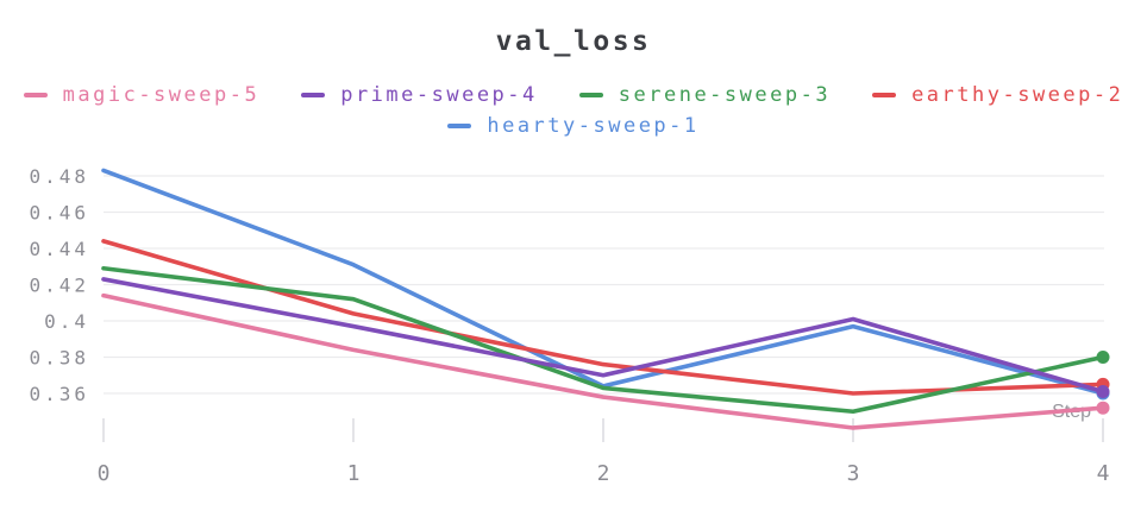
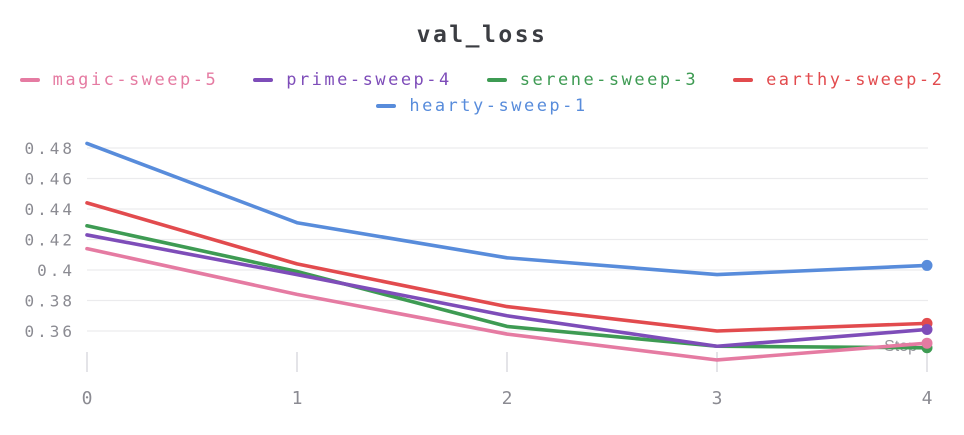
serene-sweep-3/1: 0.412 -> 0.399
hearty-sweep-1/2: 0.364 -> 0.408
prime-sweep-4/3: 0.401 -> 0.350
serene-sweep-3/4: 0.380 -> 0.349
hearty-sweep-1/4: 0.360 -> 0.403
